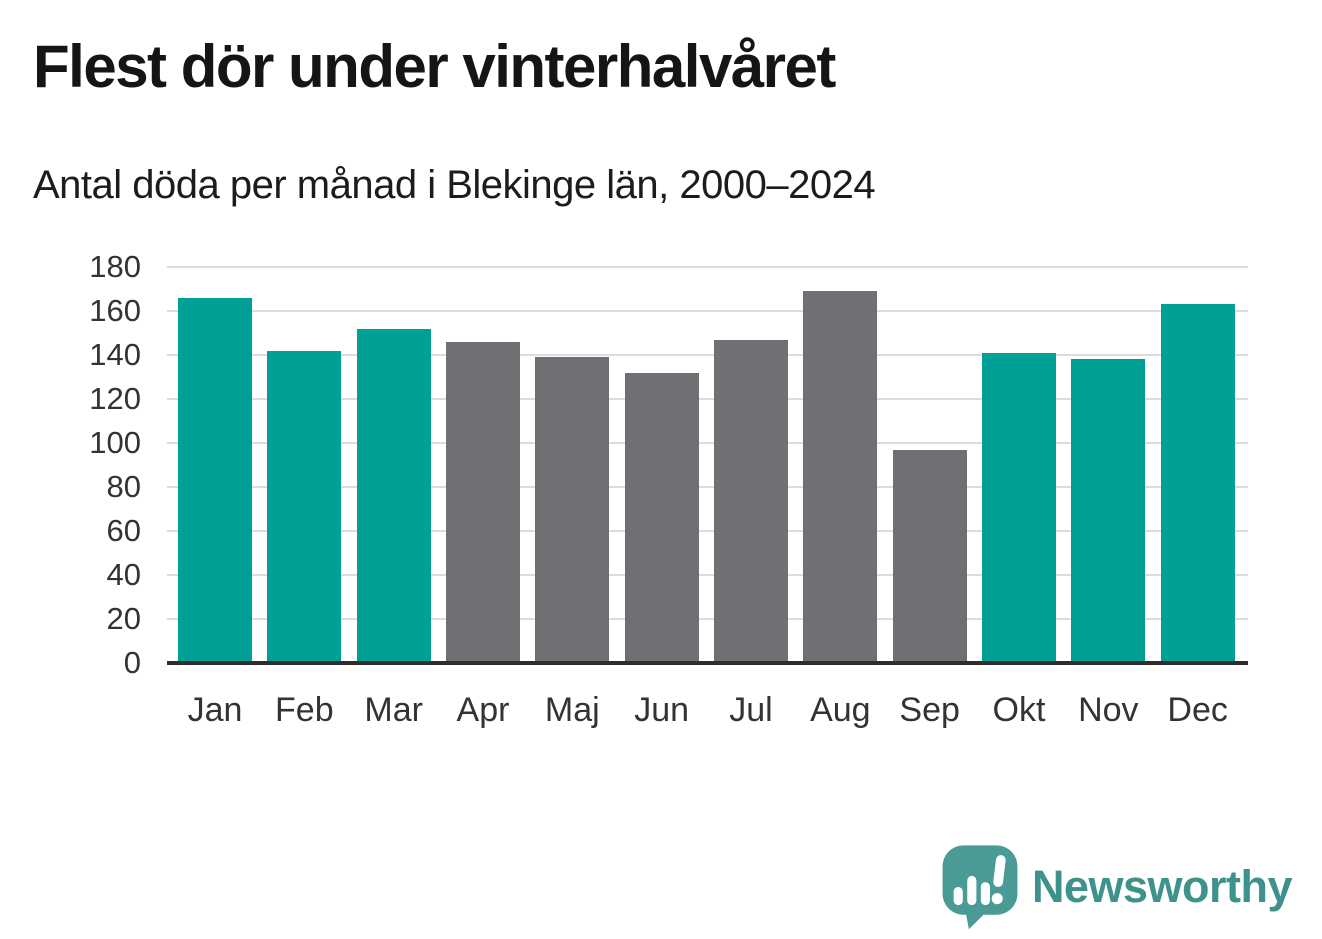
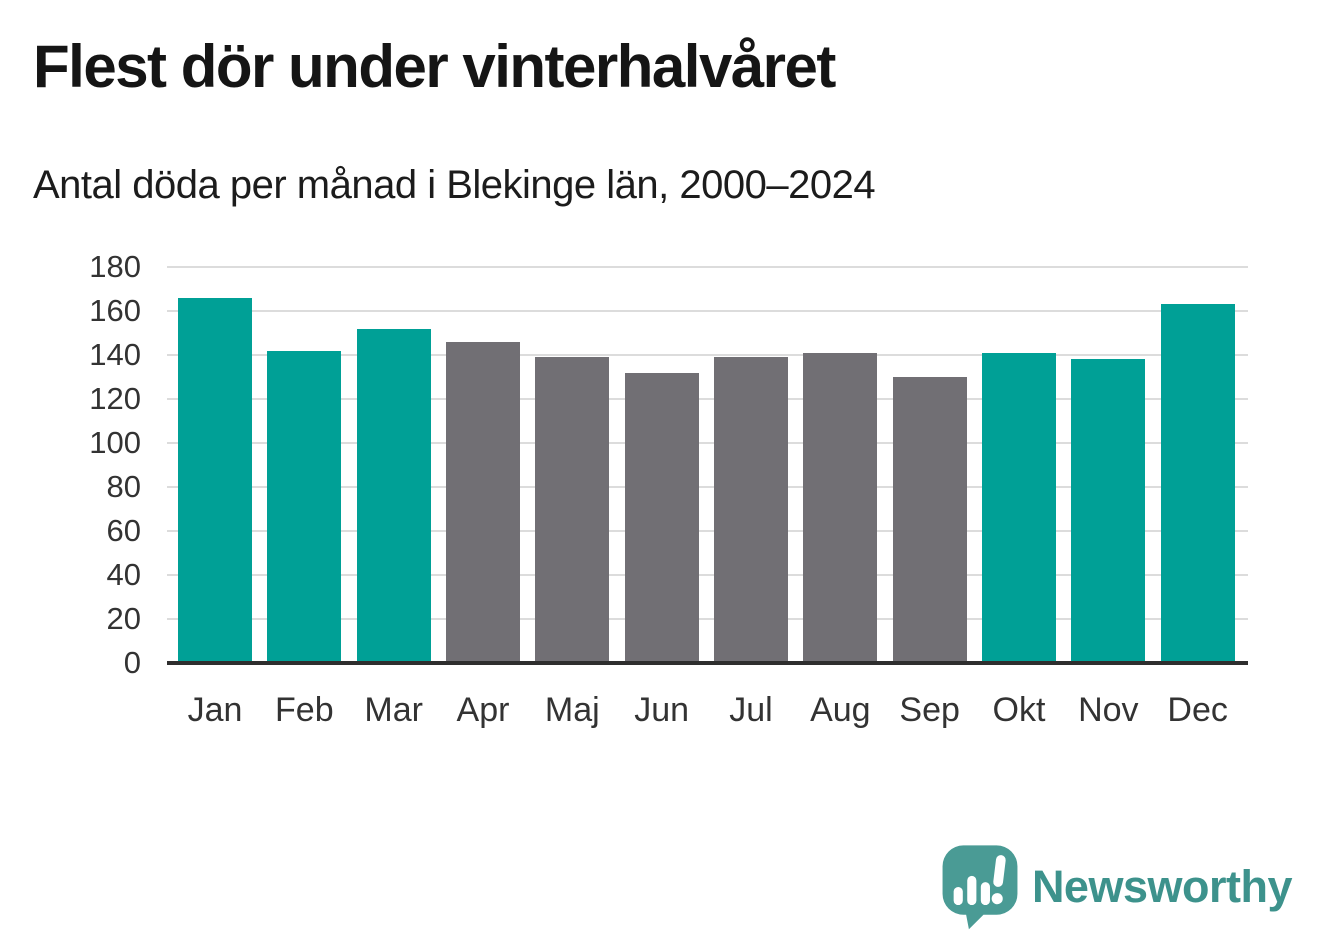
Jul: 147 -> 139
Aug: 169 -> 141
Sep: 97 -> 130
